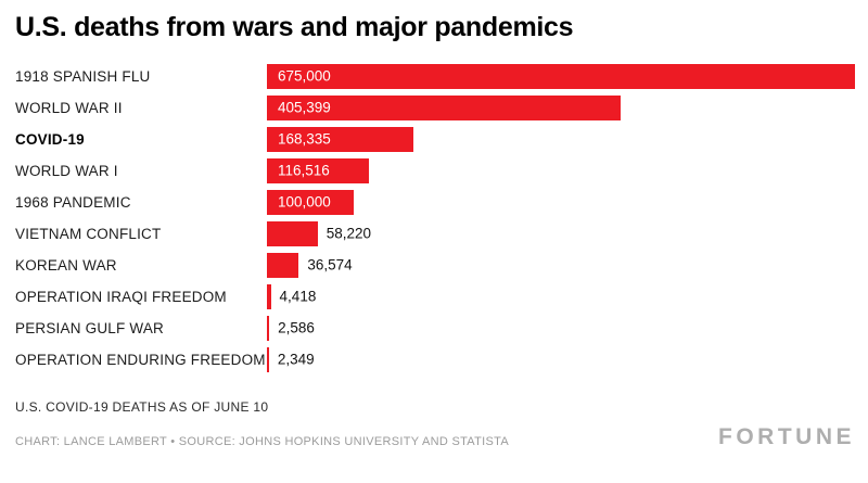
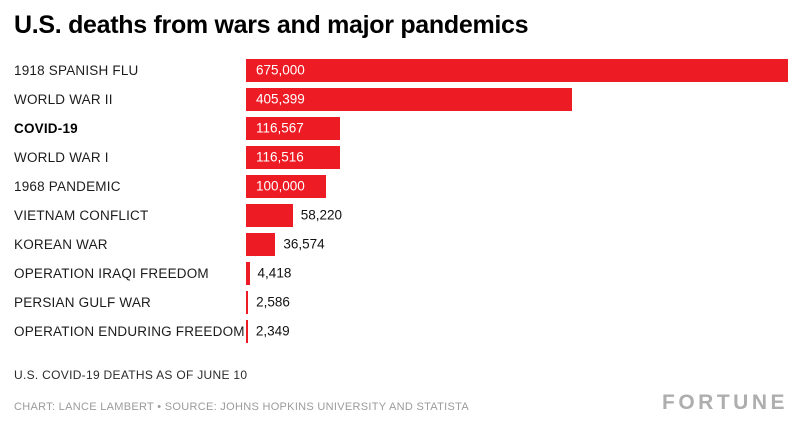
COVID-19: 168,335 -> 116,567
